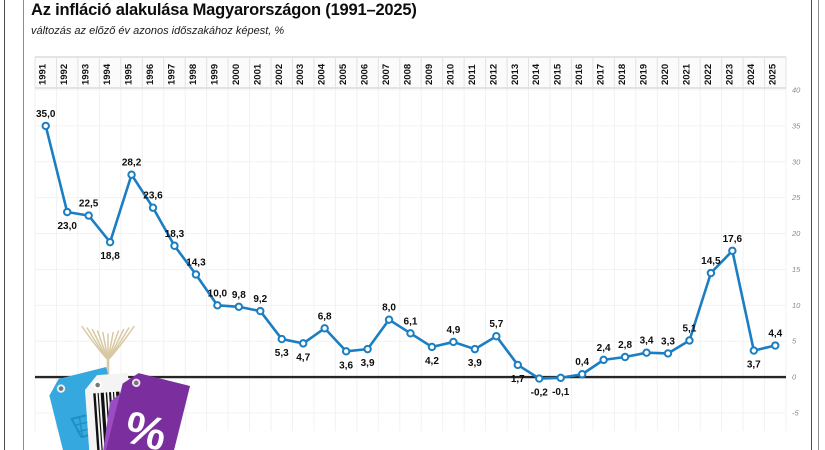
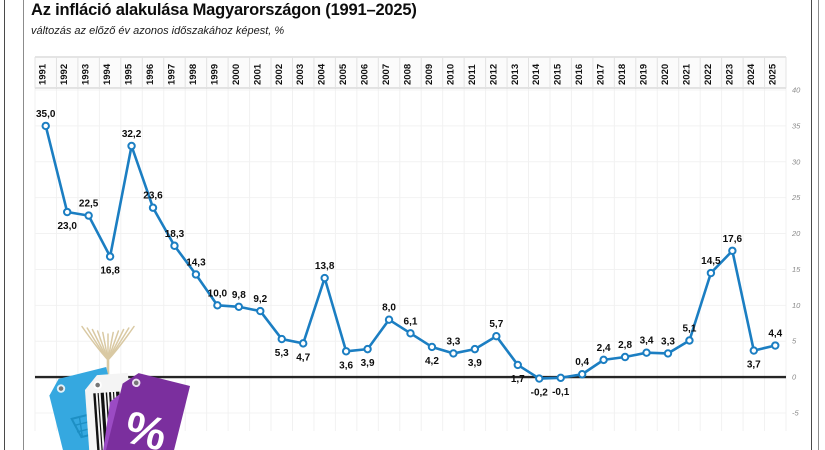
1994: 18,8 -> 16,8
1995: 28,2 -> 32,2
2004: 6,8 -> 13,8
2010: 4,9 -> 3,3
